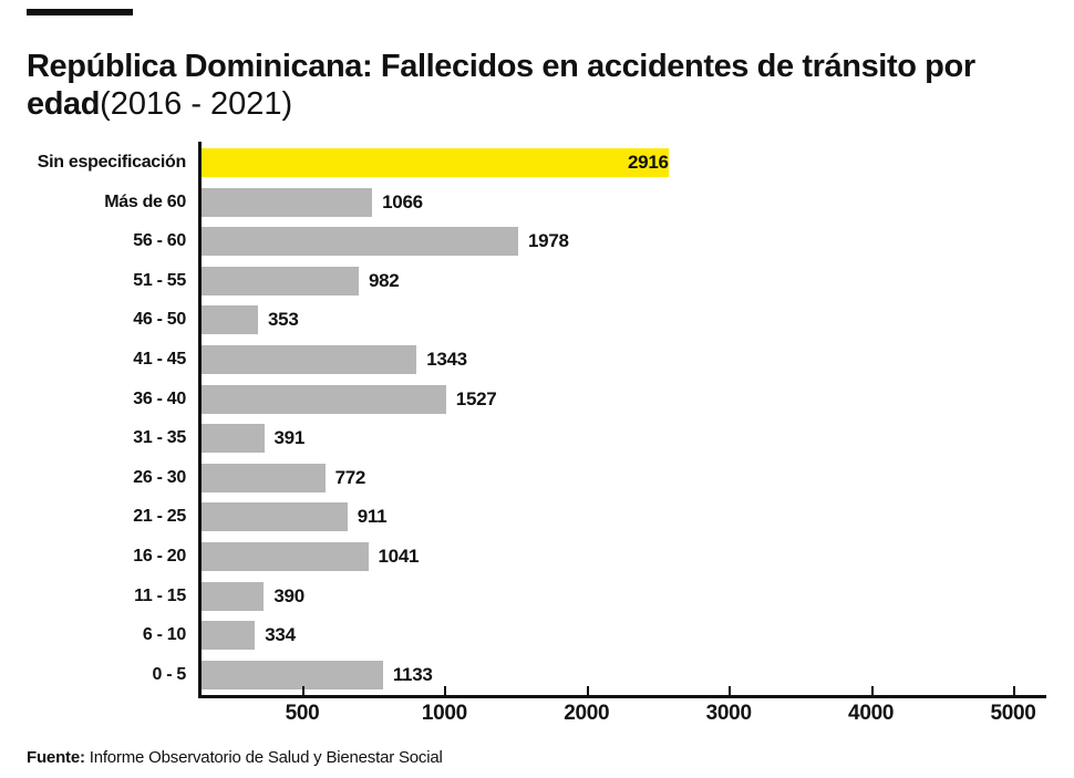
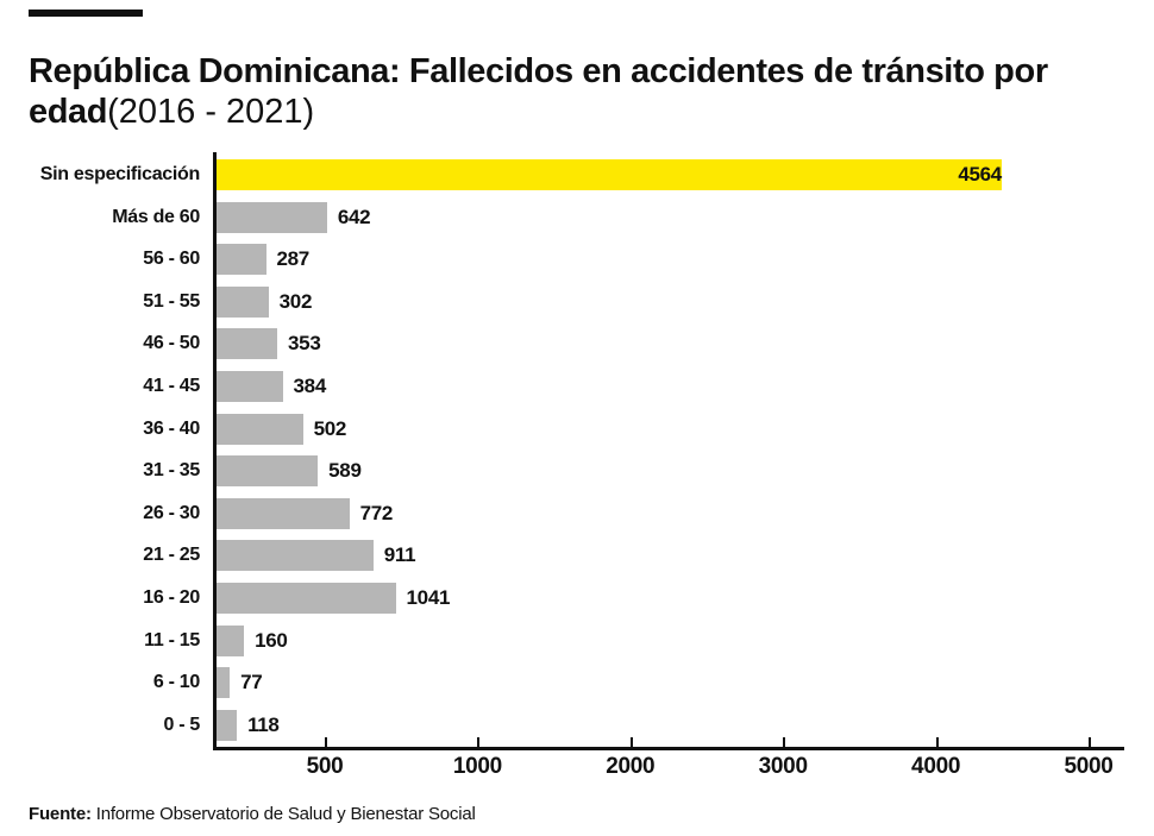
Sin especificación: 2916 -> 4564
Más de 60: 1066 -> 642
56 - 60: 1978 -> 287
51 - 55: 982 -> 302
41 - 45: 1343 -> 384
36 - 40: 1527 -> 502
31 - 35: 391 -> 589
11 - 15: 390 -> 160
6 - 10: 334 -> 77
0 - 5: 1133 -> 118
